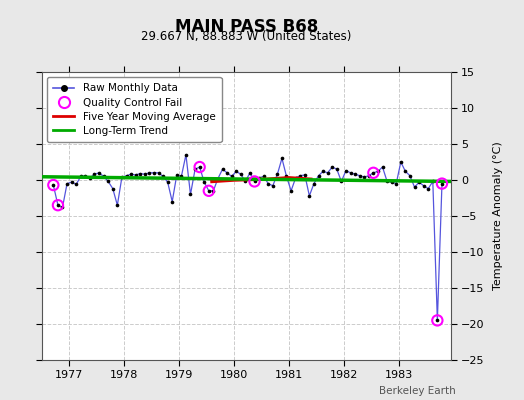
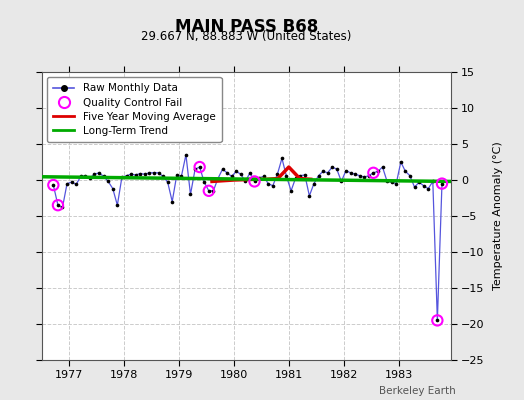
Five Year Moving Average/1981: 0.3 -> 1.8
